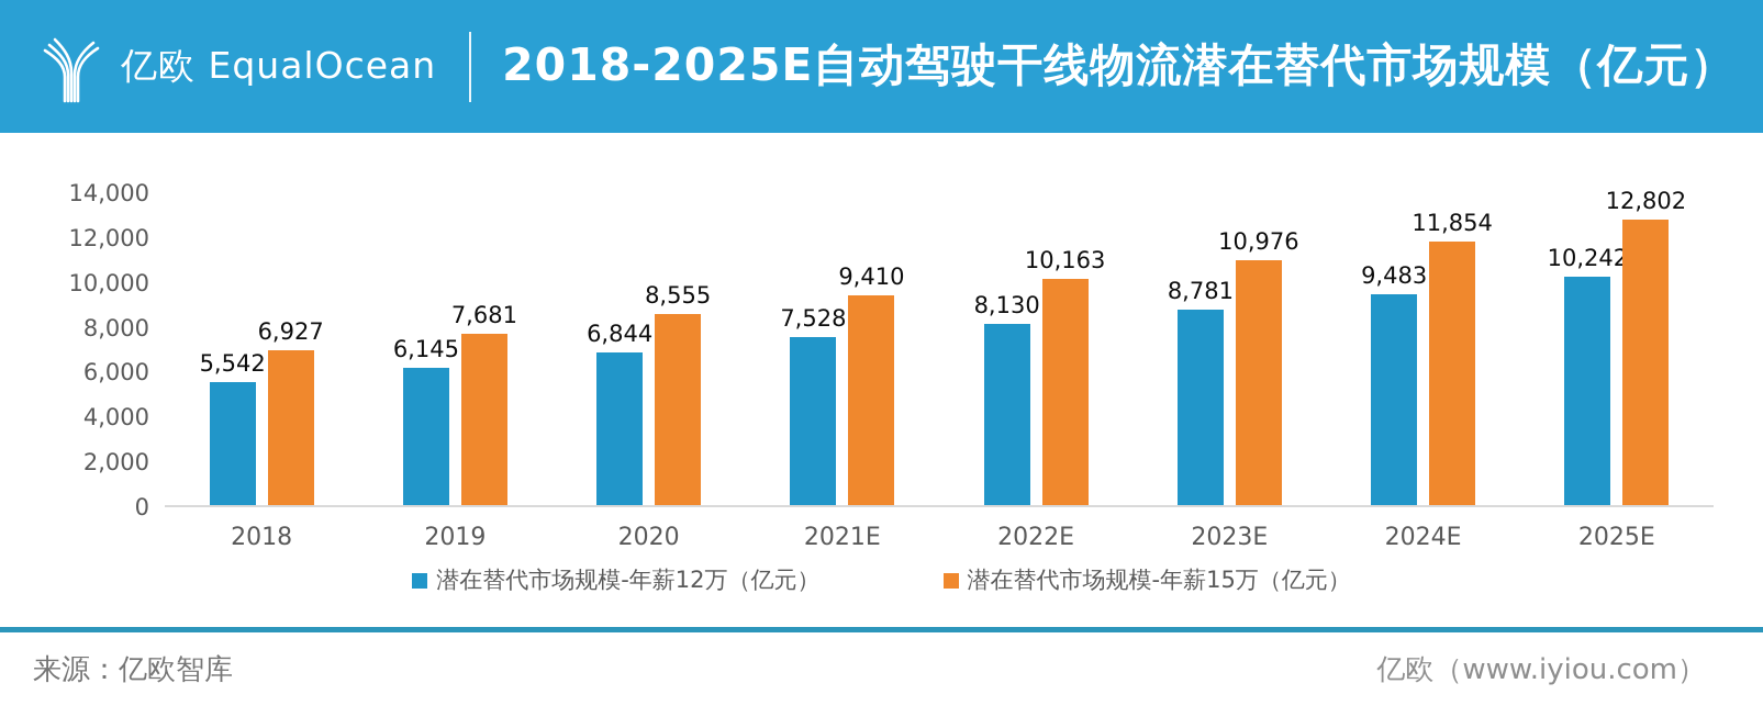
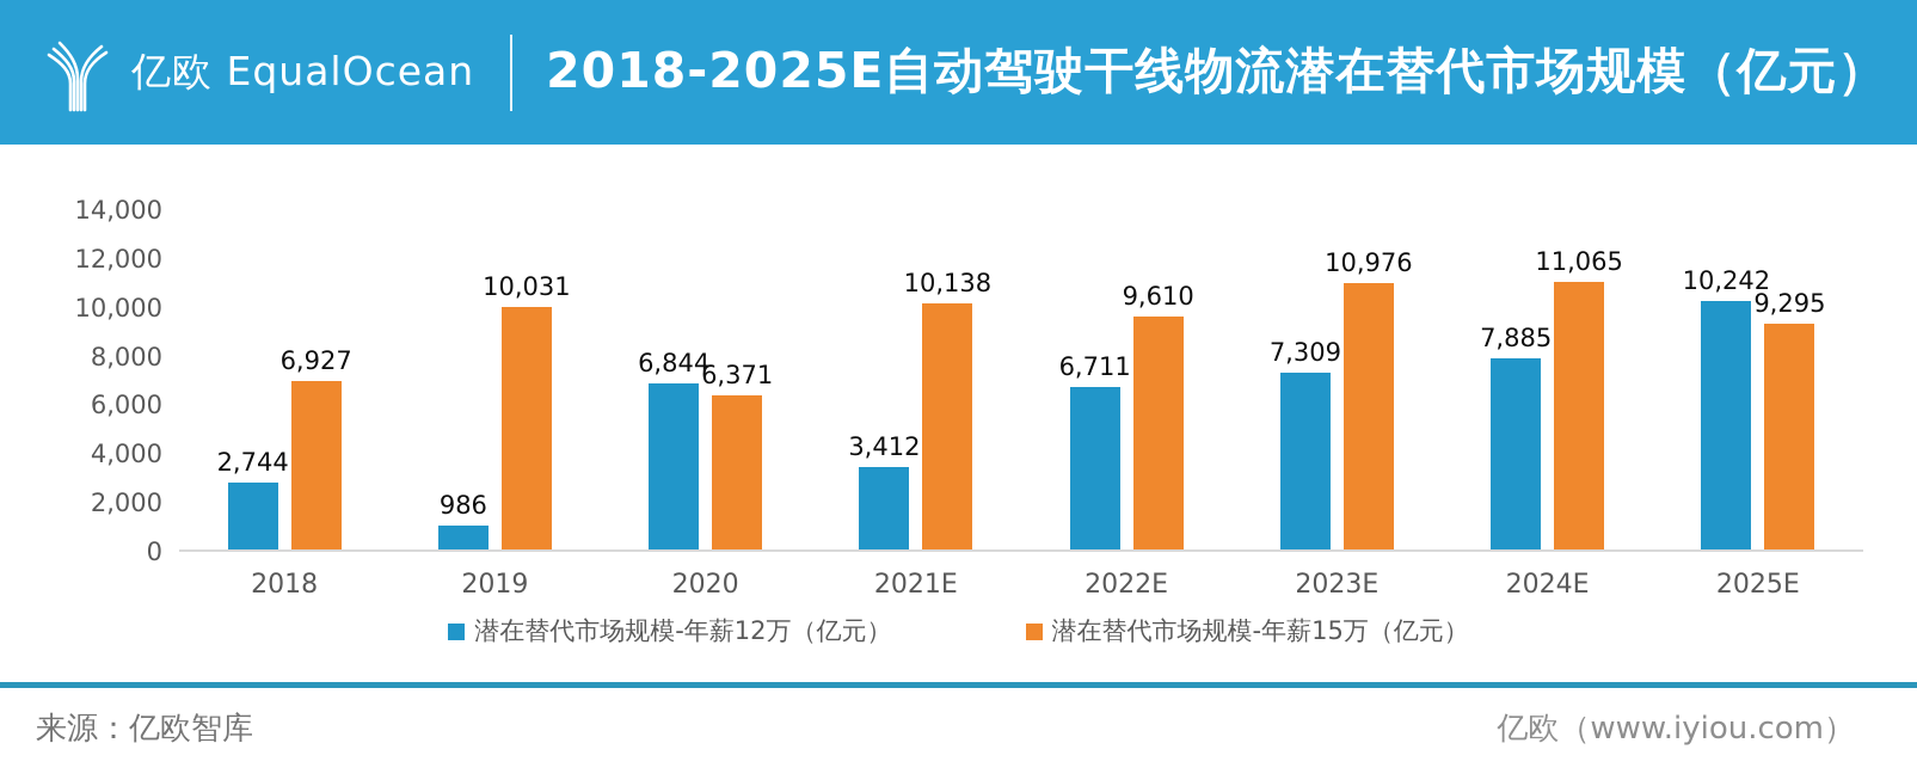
潜在替代市场规模-年薪12万（亿元）/2018: 5,542 -> 2,744
潜在替代市场规模-年薪12万（亿元）/2019: 6,145 -> 986
潜在替代市场规模-年薪15万（亿元）/2019: 7,681 -> 10,031
潜在替代市场规模-年薪15万（亿元）/2020: 8,555 -> 6,371
潜在替代市场规模-年薪12万（亿元）/2021E: 7,528 -> 3,412
潜在替代市场规模-年薪15万（亿元）/2021E: 9,410 -> 10,138
潜在替代市场规模-年薪12万（亿元）/2022E: 8,130 -> 6,711
潜在替代市场规模-年薪15万（亿元）/2022E: 10,163 -> 9,610
潜在替代市场规模-年薪12万（亿元）/2023E: 8,781 -> 7,309
潜在替代市场规模-年薪12万（亿元）/2024E: 9,483 -> 7,885
潜在替代市场规模-年薪15万（亿元）/2024E: 11,854 -> 11,065
潜在替代市场规模-年薪15万（亿元）/2025E: 12,802 -> 9,295
